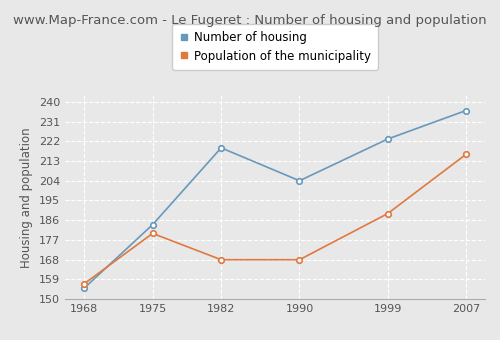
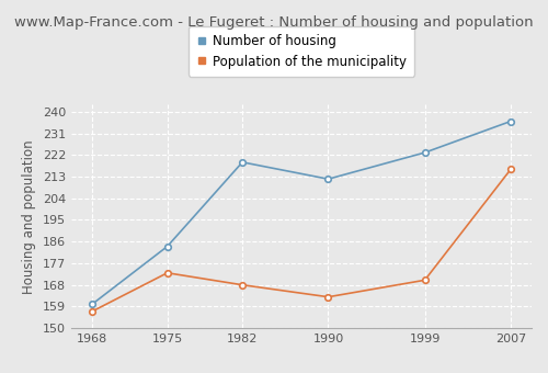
Number of housing/1968: 155 -> 160
Population of the municipality/1975: 180 -> 173
Number of housing/1990: 204 -> 212
Population of the municipality/1990: 168 -> 163
Population of the municipality/1999: 189 -> 170
